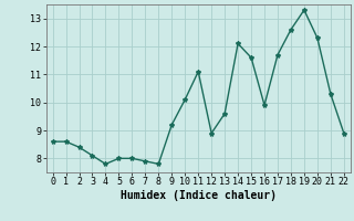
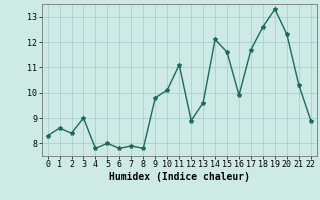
0: 8.6 -> 8.3
3: 8.1 -> 9.0
6: 8.0 -> 7.8
9: 9.2 -> 9.8
